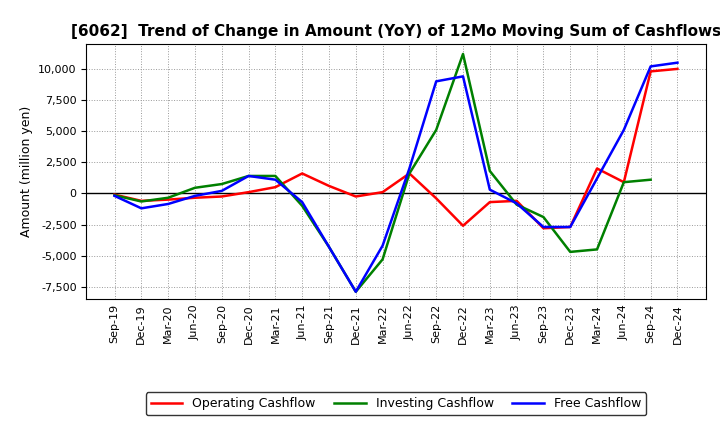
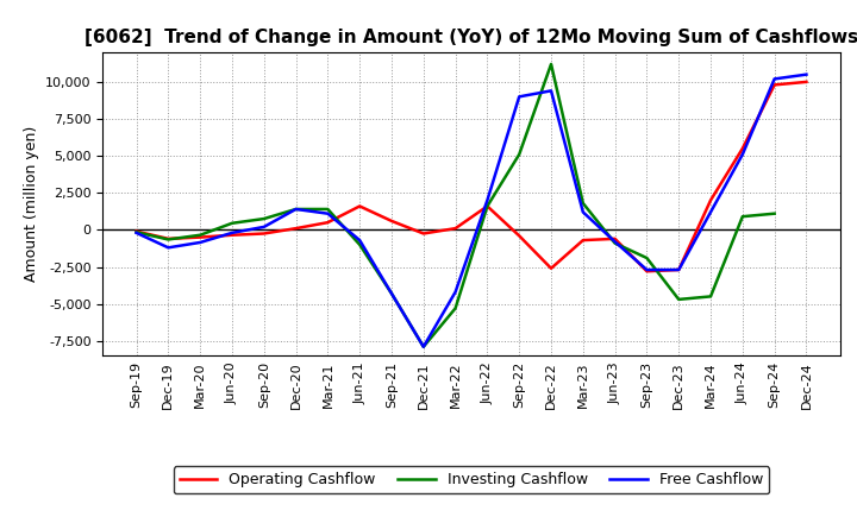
Free Cashflow/Mar-23: 300 -> 1,200
Operating Cashflow/Jun-24: 900 -> 5,500
